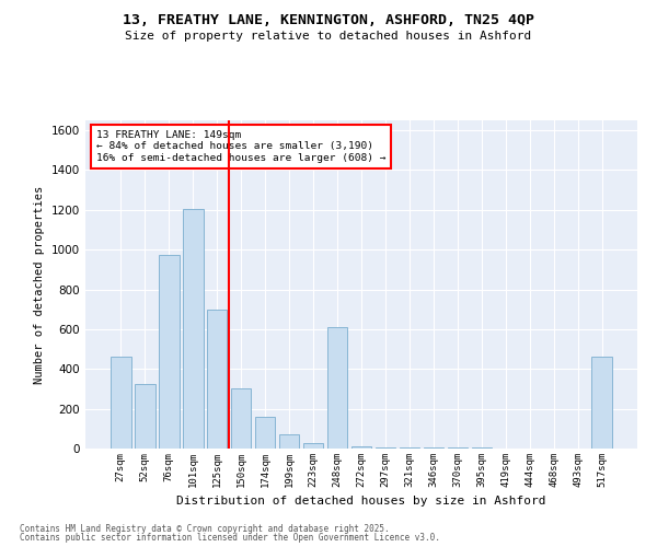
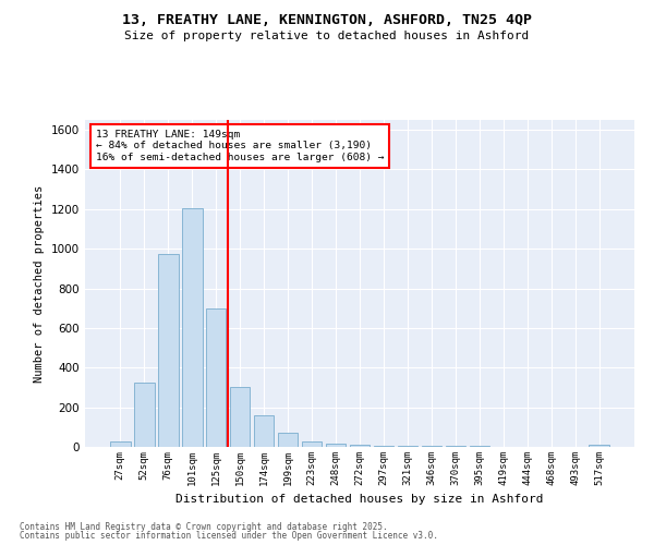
27sqm: 460 -> 20
248sqm: 610 -> 20
517sqm: 460 -> 10
